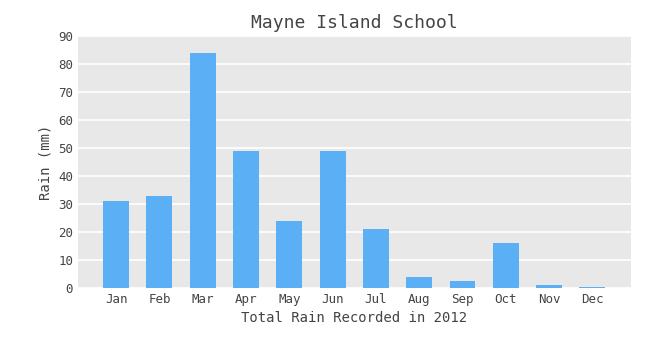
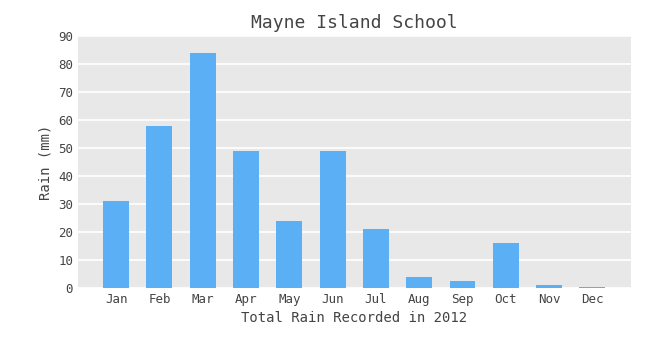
Feb: 33.0 -> 58.0
